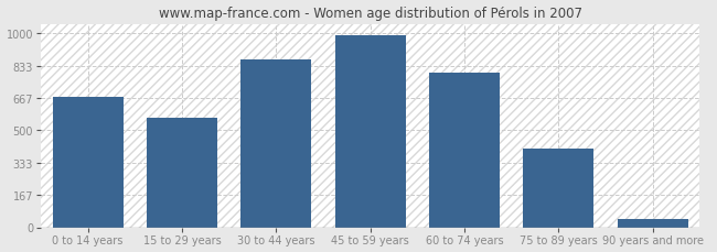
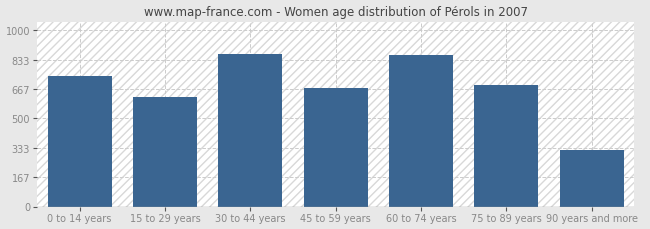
0 to 14 years: 670 -> 740
15 to 29 years: 570 -> 620
45 to 59 years: 990 -> 670
60 to 74 years: 800 -> 860
75 to 89 years: 410 -> 690
90 years and more: 40 -> 320
